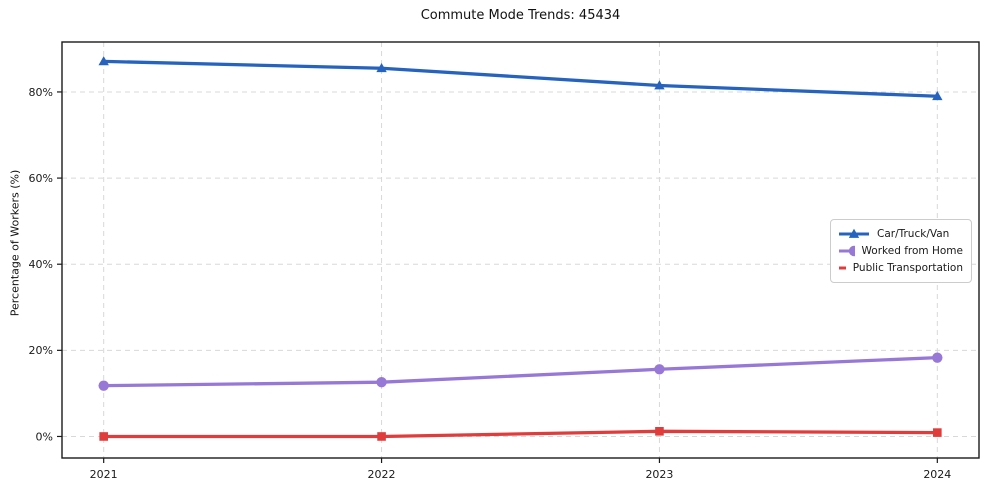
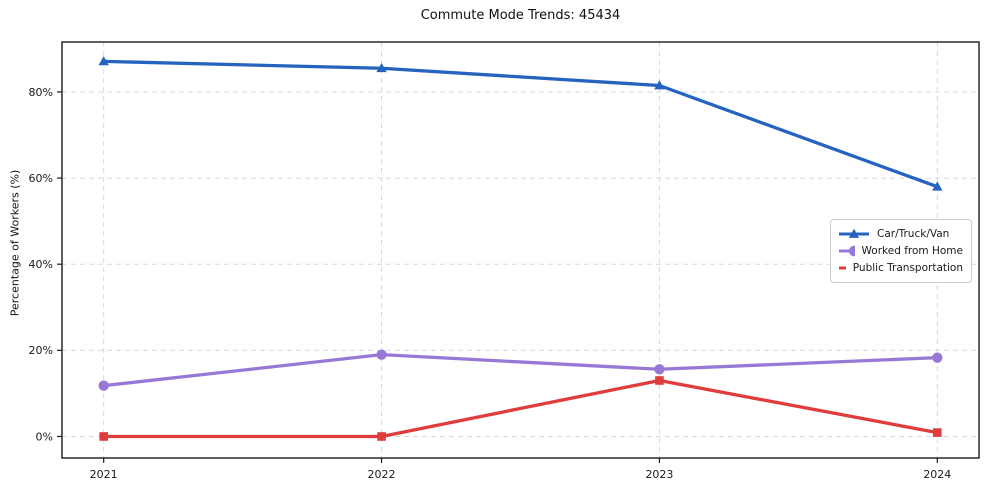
Worked from Home/2022: 13% -> 19%
Public Transportation/2023: 1% -> 13%
Car/Truck/Van/2024: 79% -> 58%
